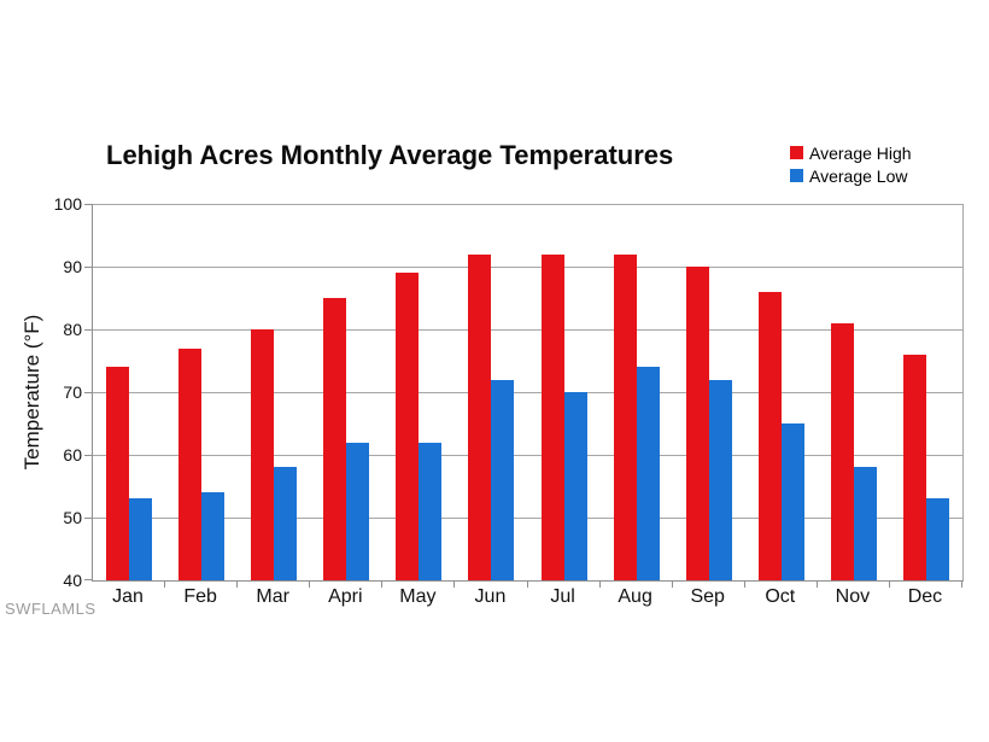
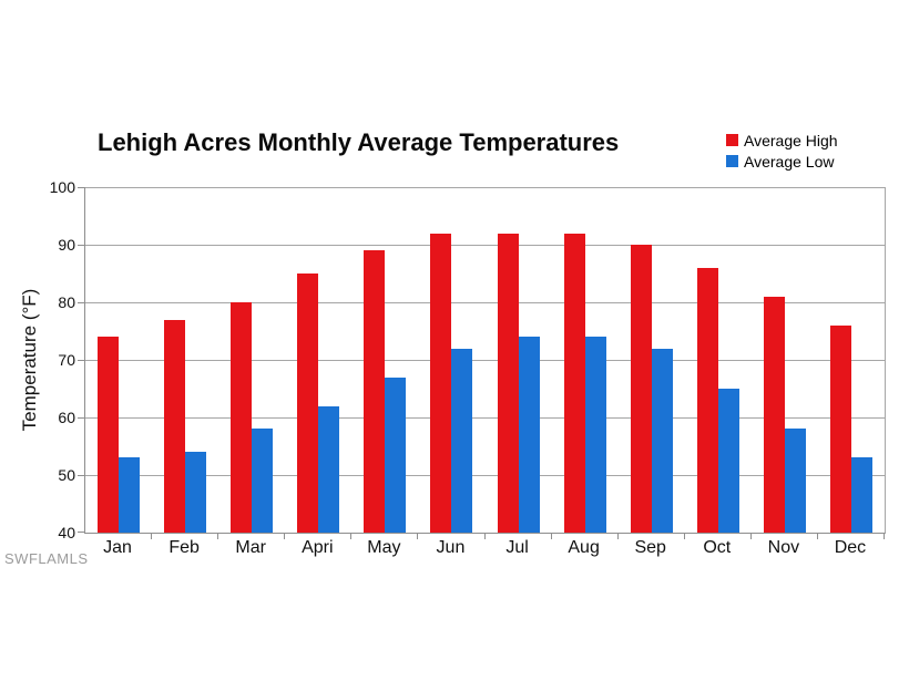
Average Low/May: 62 -> 67
Average Low/Jul: 70 -> 74
